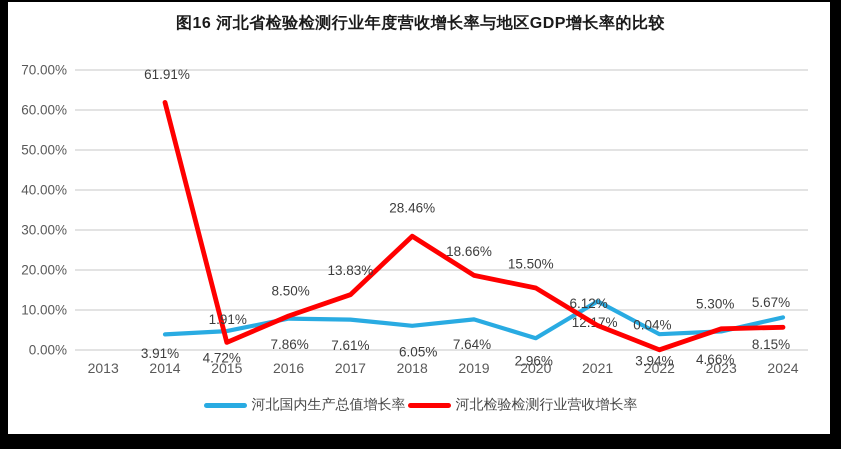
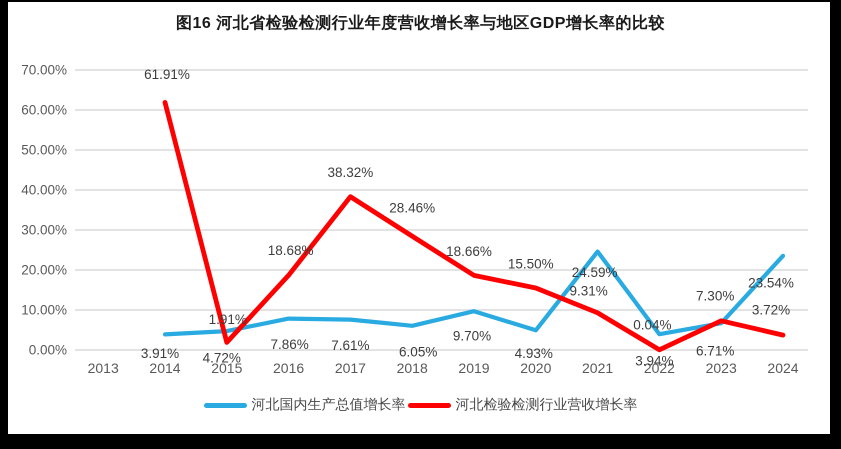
河北检验检测行业营收增长率/2016: 8.50% -> 18.68%
河北检验检测行业营收增长率/2017: 13.83% -> 38.32%
河北国内生产总值增长率/2019: 7.64% -> 9.70%
河北国内生产总值增长率/2020: 2.96% -> 4.93%
河北国内生产总值增长率/2021: 12.17% -> 24.59%
河北检验检测行业营收增长率/2021: 6.12% -> 9.31%
河北国内生产总值增长率/2023: 4.66% -> 6.71%
河北检验检测行业营收增长率/2023: 5.30% -> 7.30%
河北国内生产总值增长率/2024: 8.15% -> 23.54%
河北检验检测行业营收增长率/2024: 5.67% -> 3.72%
